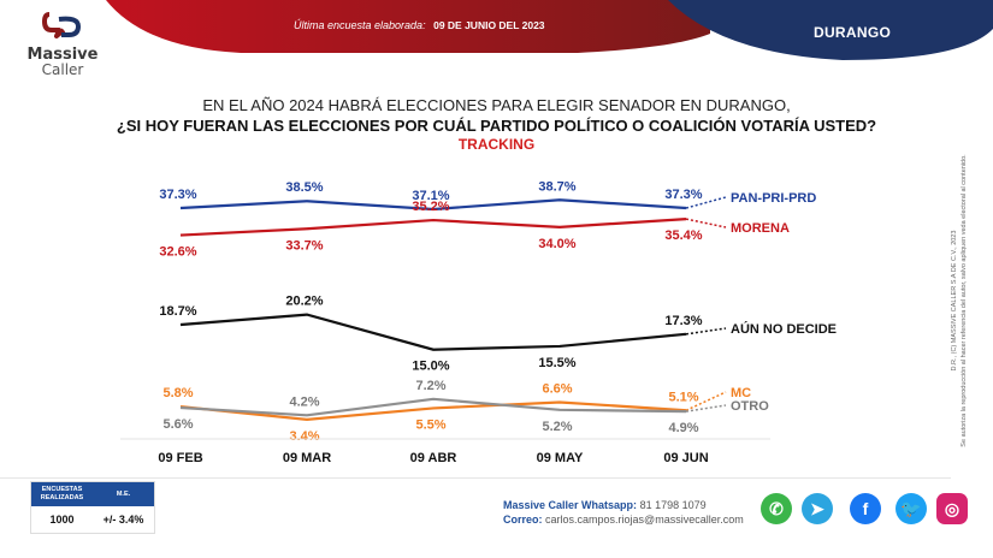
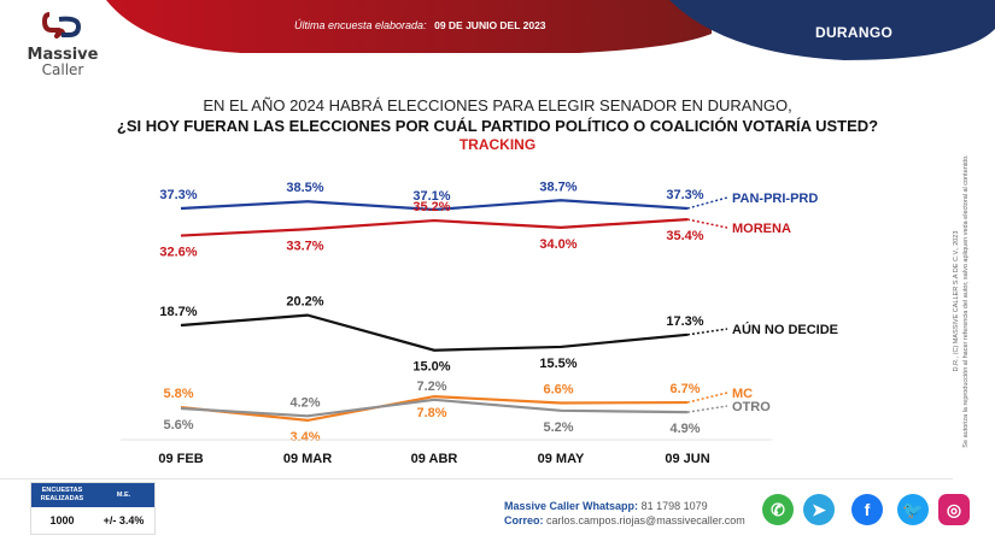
MC/09 ABR: 5.5% -> 7.8%
MC/09 JUN: 5.1% -> 6.7%
